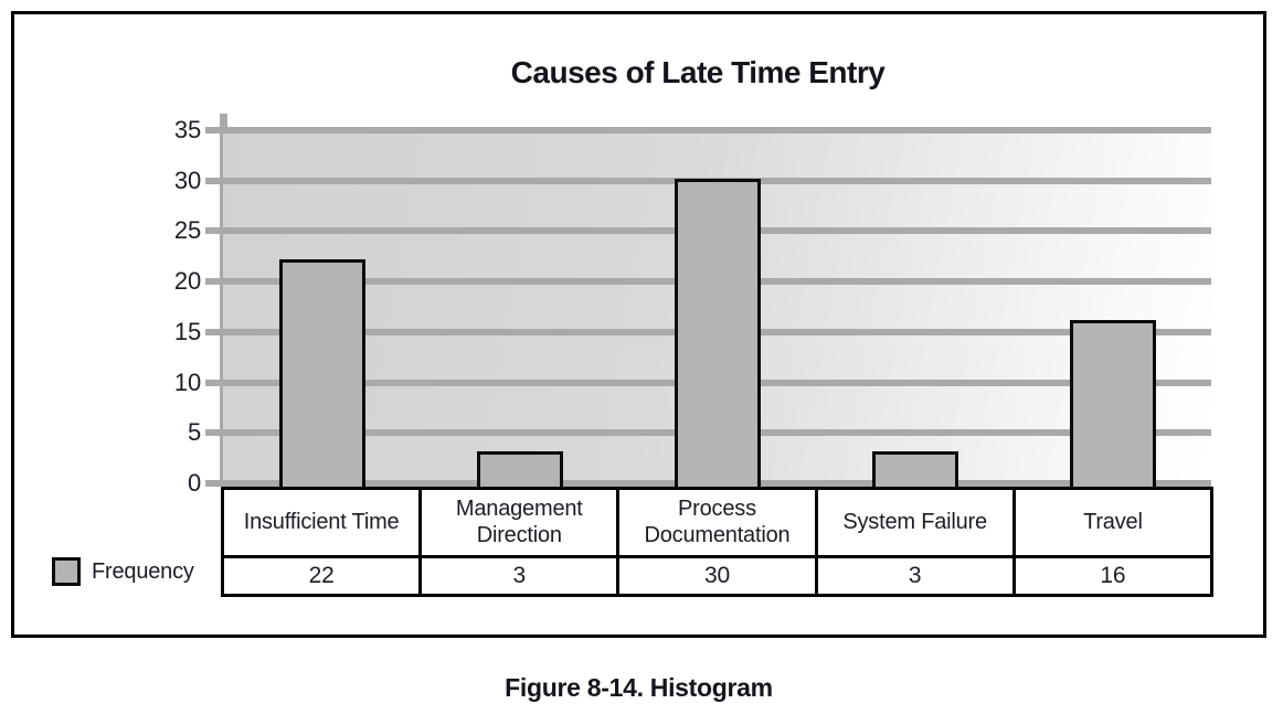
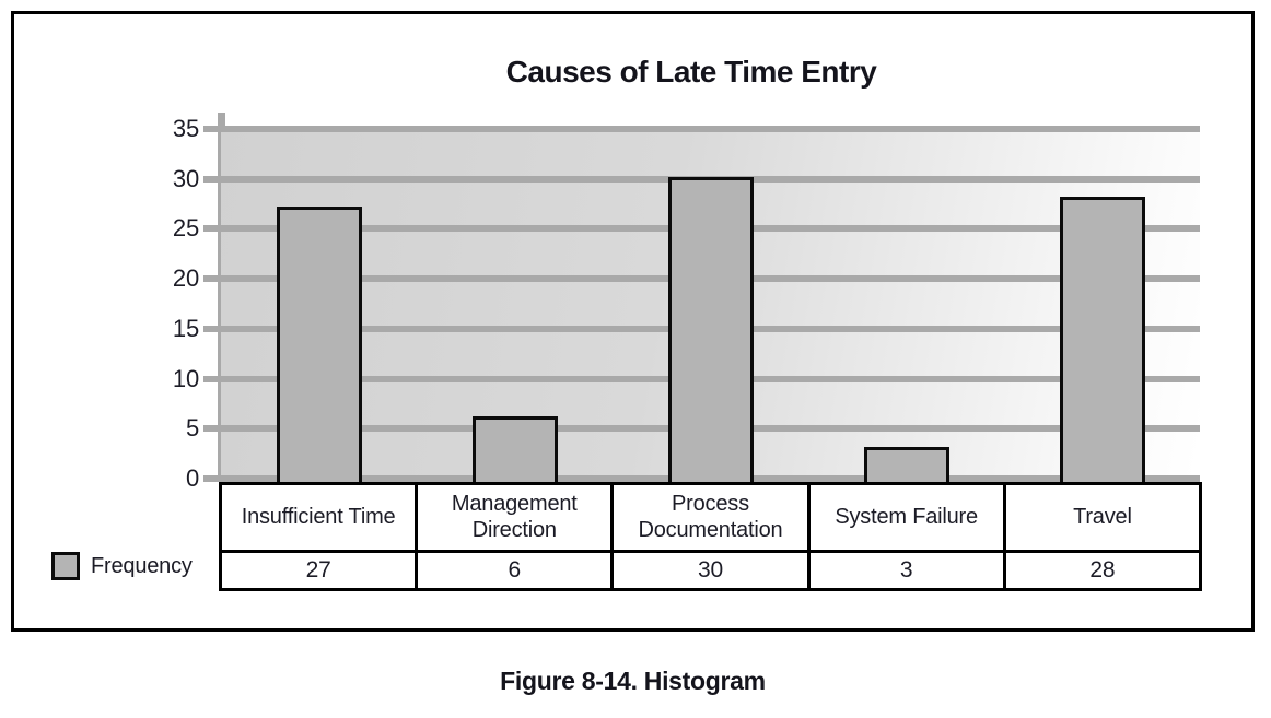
Insufficient Time: 22 -> 27
Management Direction: 3 -> 6
Travel: 16 -> 28
